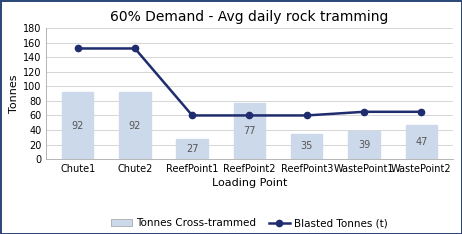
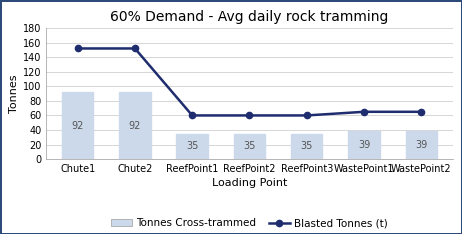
Tonnes Cross-trammed/ReefPoint1: 27 -> 35
Tonnes Cross-trammed/ReefPoint2: 77 -> 35
Tonnes Cross-trammed/WastePoint2: 47 -> 39
